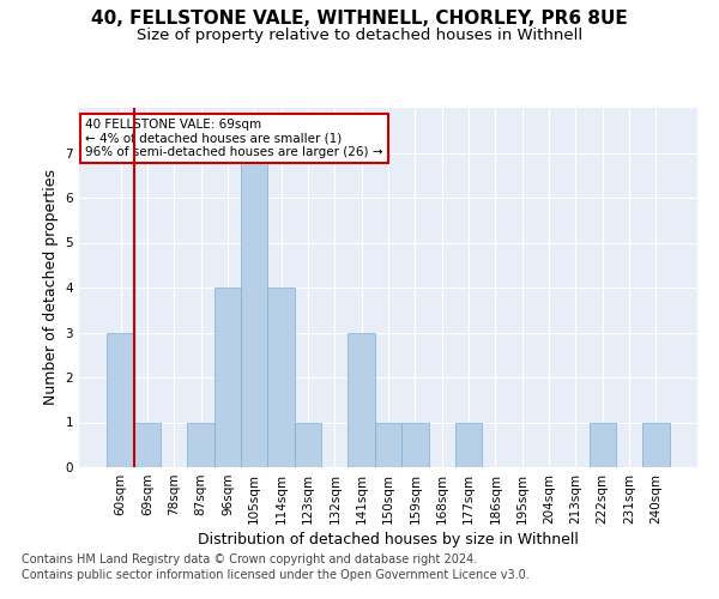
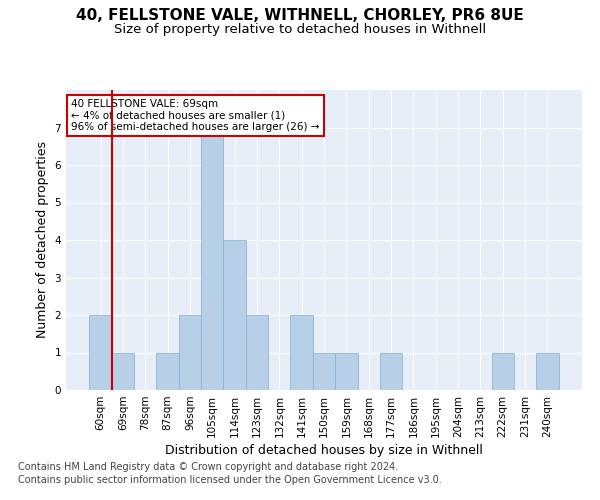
60sqm: 3 -> 2
96sqm: 4 -> 2
123sqm: 1 -> 2
141sqm: 3 -> 2
